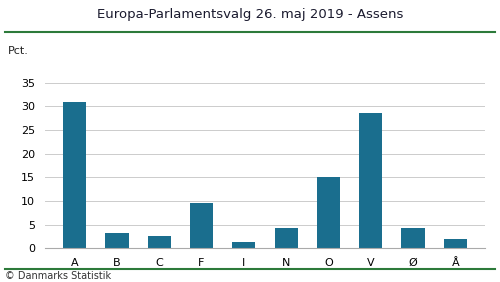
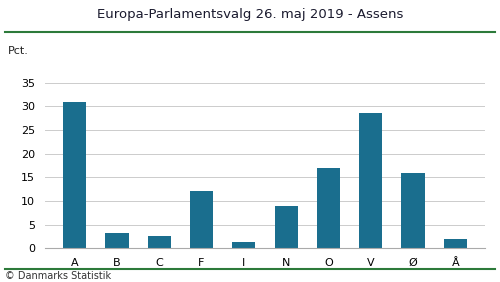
F: 9.5 -> 12.0
N: 4.2 -> 9.0
O: 15.0 -> 17.0
Ø: 4.3 -> 16.0
